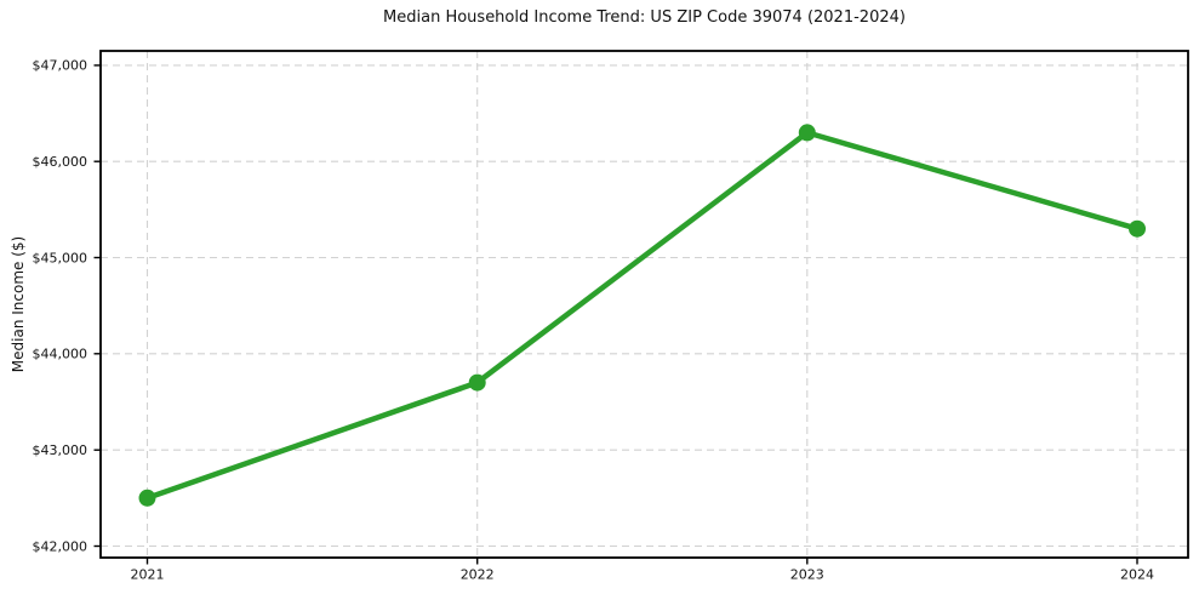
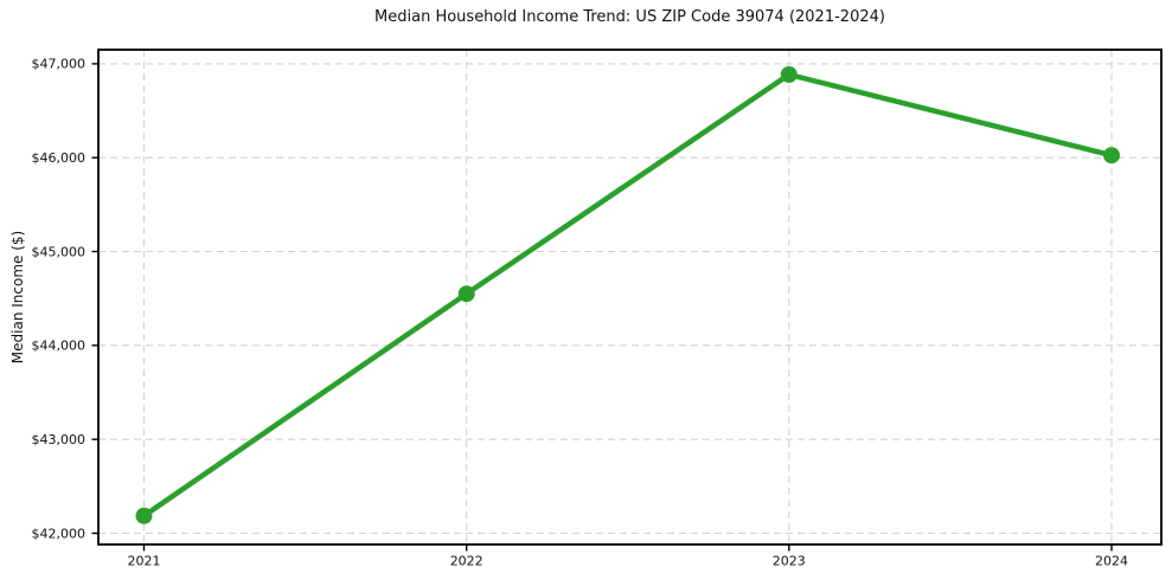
2021: $42500 -> $42200
2022: $43700 -> $44600
2023: $46300 -> $46900
2024: $45300 -> $46000
